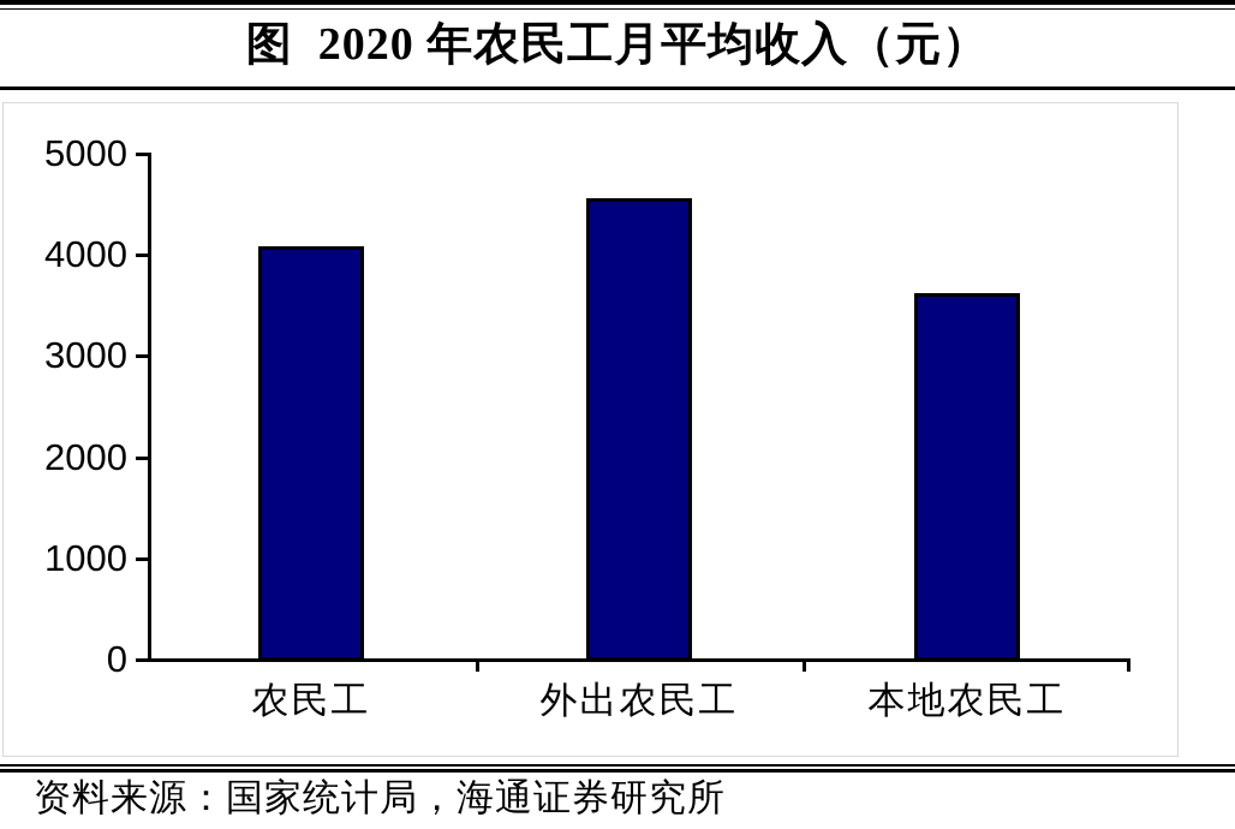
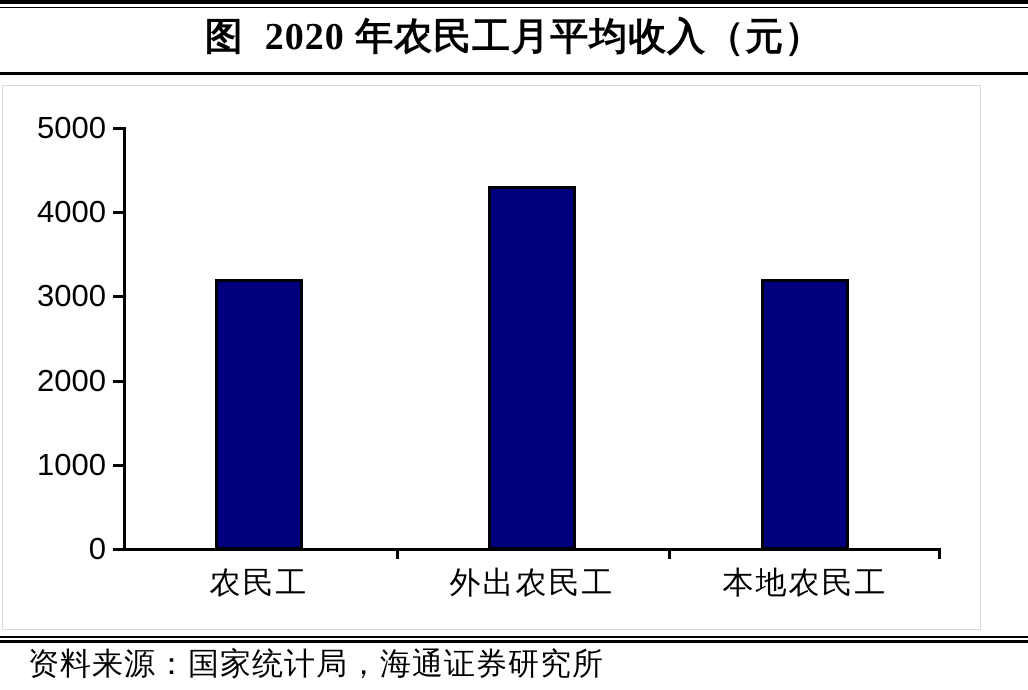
农民工: 4100 -> 3200
外出农民工: 4500 -> 4300
本地农民工: 3600 -> 3200
